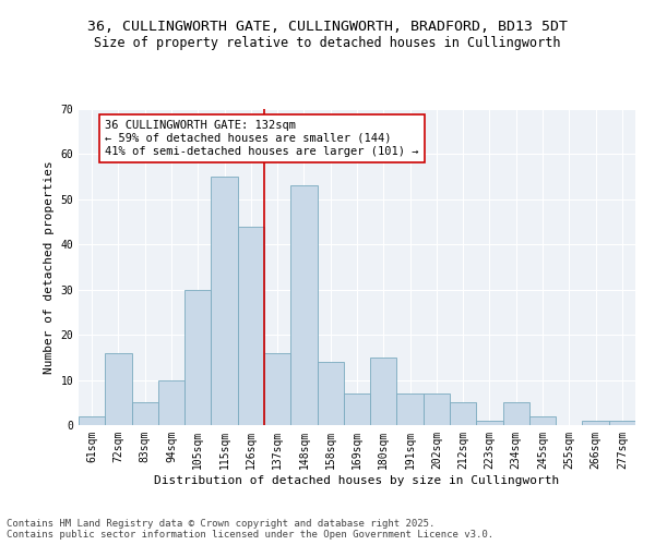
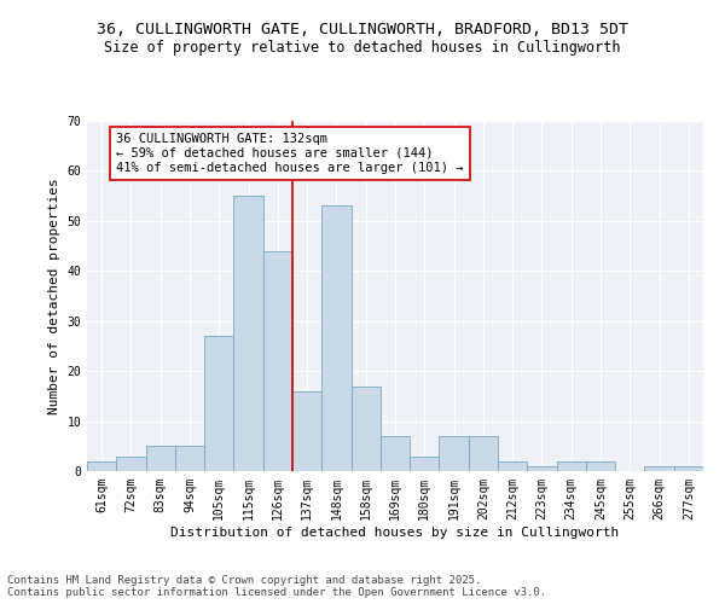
72sqm: 16 -> 3
94sqm: 10 -> 5
105sqm: 30 -> 27
158sqm: 14 -> 17
180sqm: 15 -> 3
212sqm: 5 -> 2
234sqm: 5 -> 2
